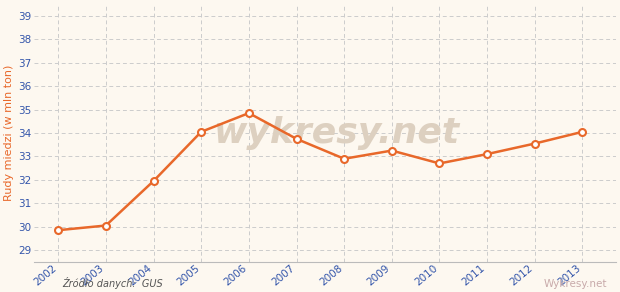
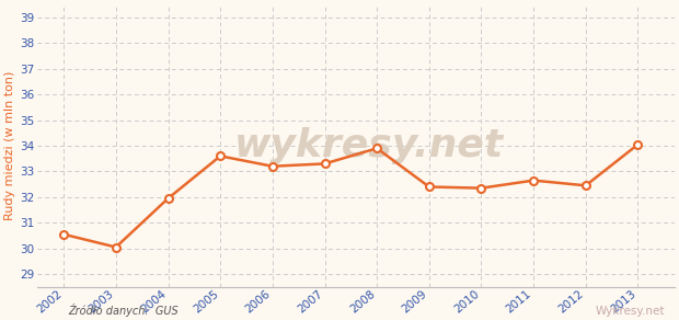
2002: 29.85 -> 30.55
2005: 34.05 -> 33.60
2006: 34.85 -> 33.20
2007: 33.75 -> 33.30
2008: 32.90 -> 33.90
2009: 33.25 -> 32.40
2010: 32.70 -> 32.35
2011: 33.10 -> 32.65
2012: 33.55 -> 32.45
